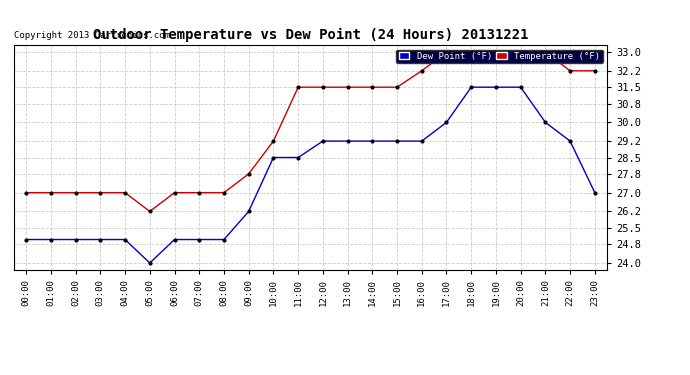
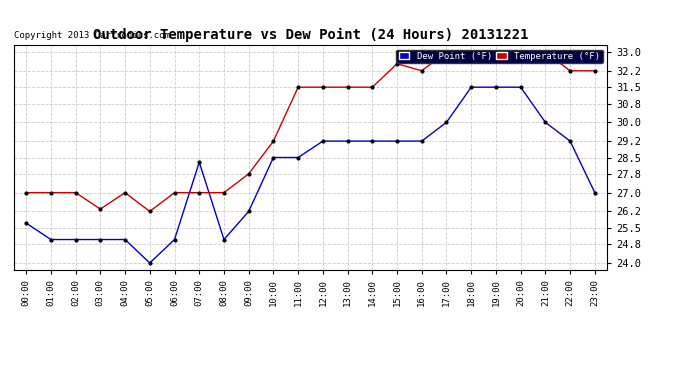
Dew Point (°F)/00:00: 25.0 -> 25.7
Temperature (°F)/03:00: 27.0 -> 26.3
Dew Point (°F)/07:00: 25.0 -> 28.3
Temperature (°F)/15:00: 31.5 -> 32.5
